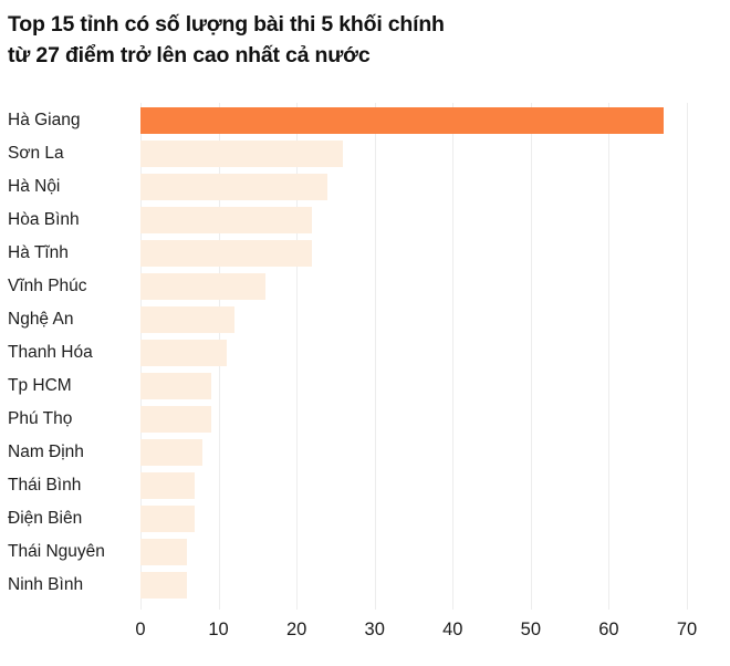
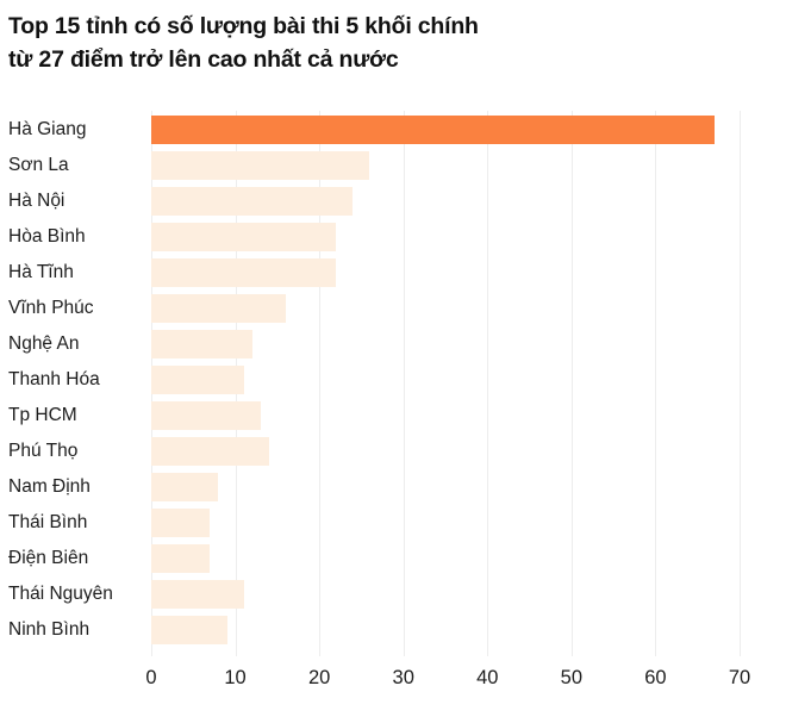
Tp HCM: 9 -> 13
Phú Thọ: 9 -> 14
Thái Nguyên: 6 -> 11
Ninh Bình: 6 -> 9
